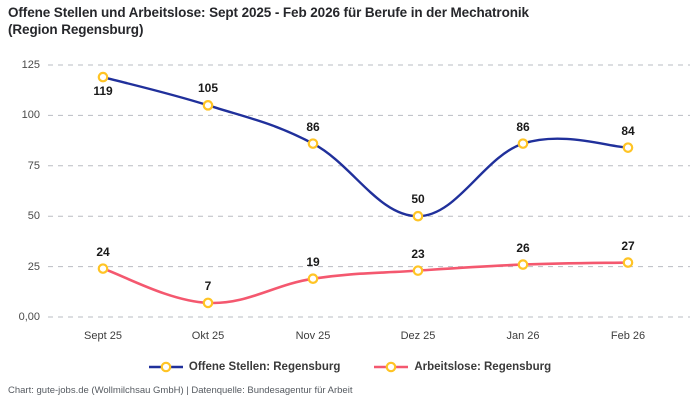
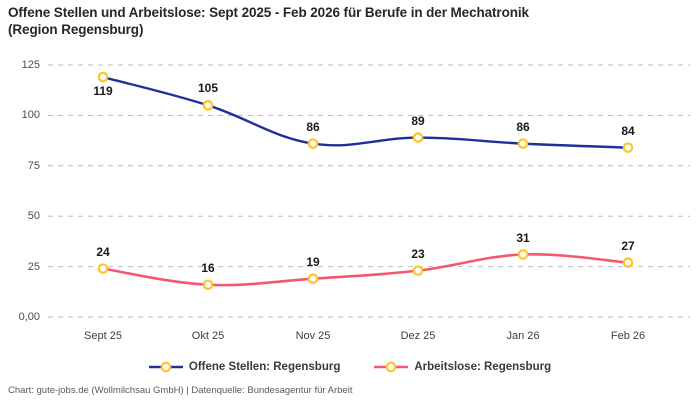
Arbeitslose: Regensburg/Okt 25: 7 -> 16
Offene Stellen: Regensburg/Dez 25: 50 -> 89
Arbeitslose: Regensburg/Jan 26: 26 -> 31
